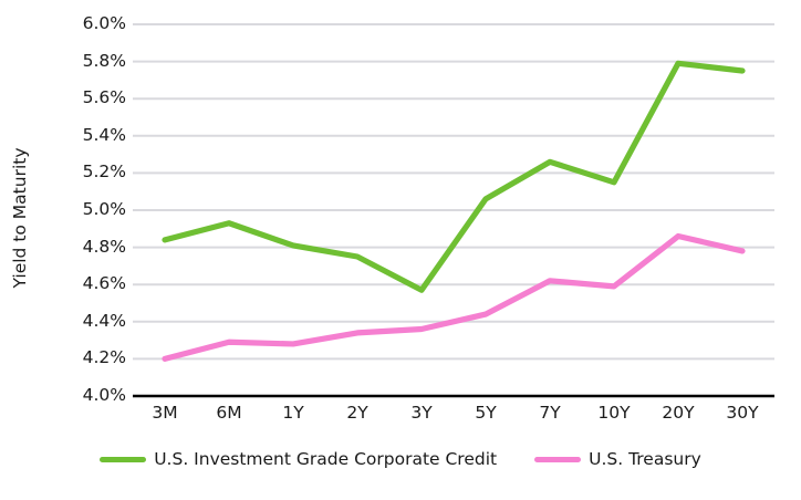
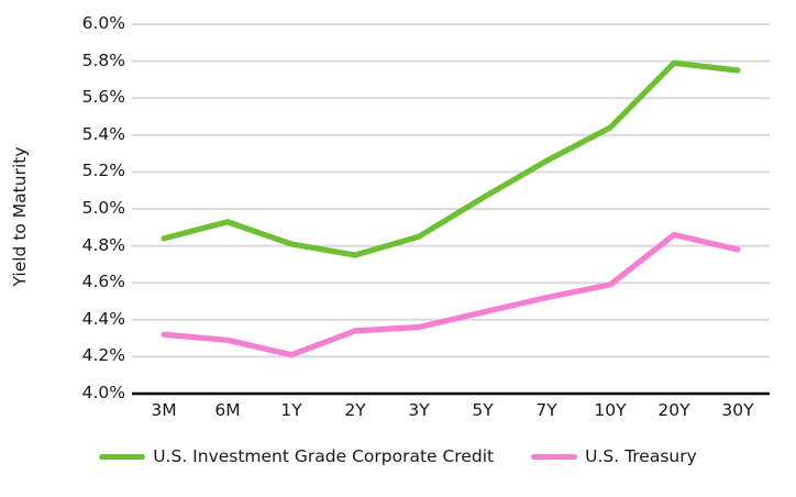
U.S. Treasury/3M: 4.20% -> 4.32%
U.S. Treasury/1Y: 4.28% -> 4.21%
U.S. Investment Grade Corporate Credit/3Y: 4.57% -> 4.85%
U.S. Treasury/7Y: 4.62% -> 4.52%
U.S. Investment Grade Corporate Credit/10Y: 5.15% -> 5.44%
